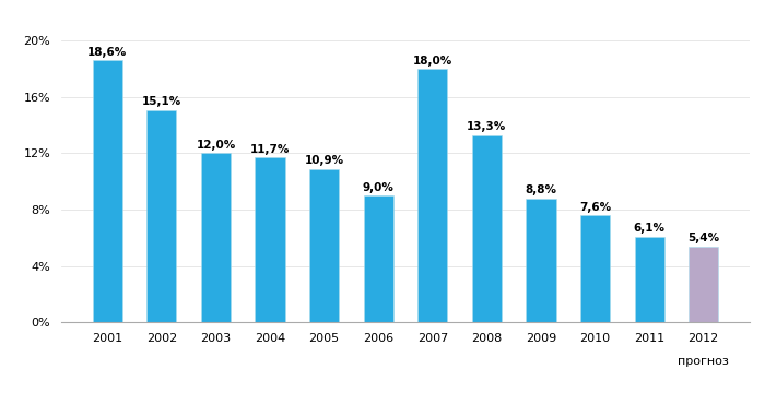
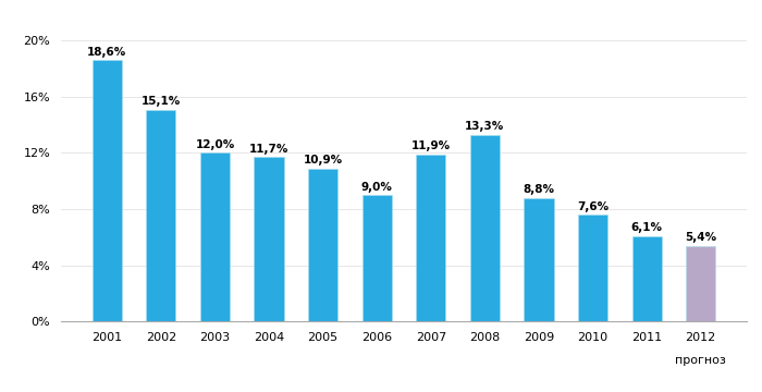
2007: 18,0% -> 11,9%
